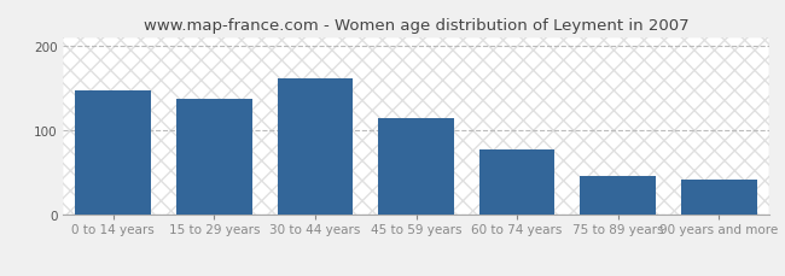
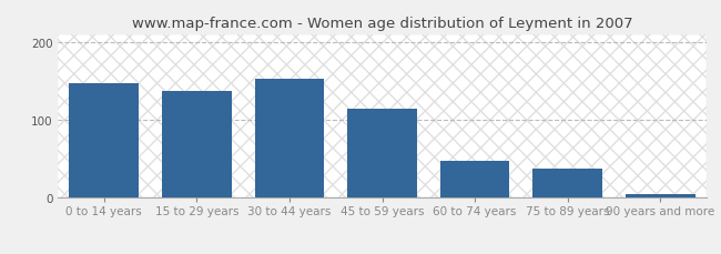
30 to 44 years: 162 -> 153
60 to 74 years: 78 -> 48
75 to 89 years: 46 -> 37
90 years and more: 42 -> 5
